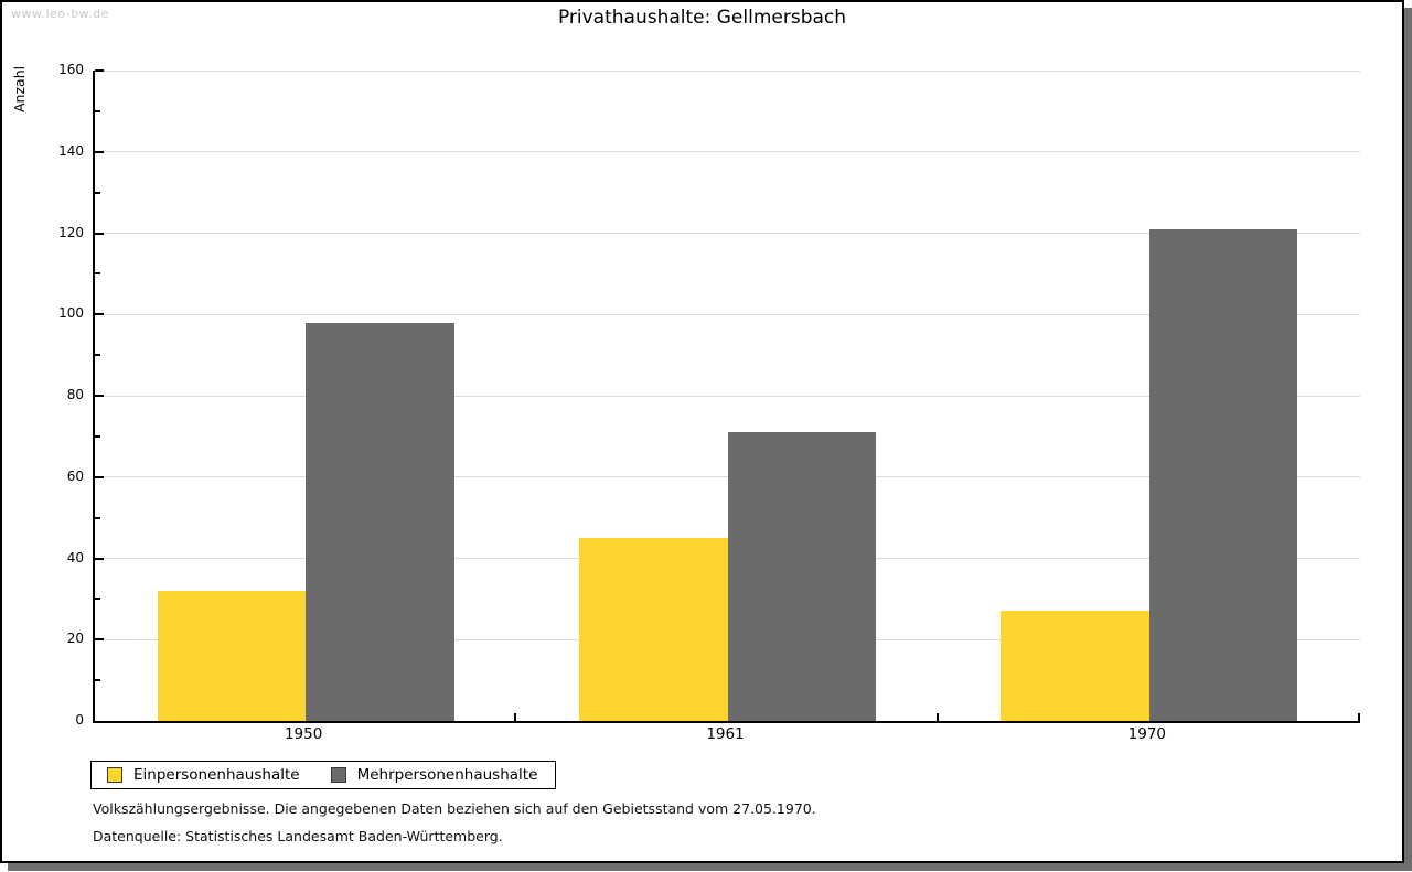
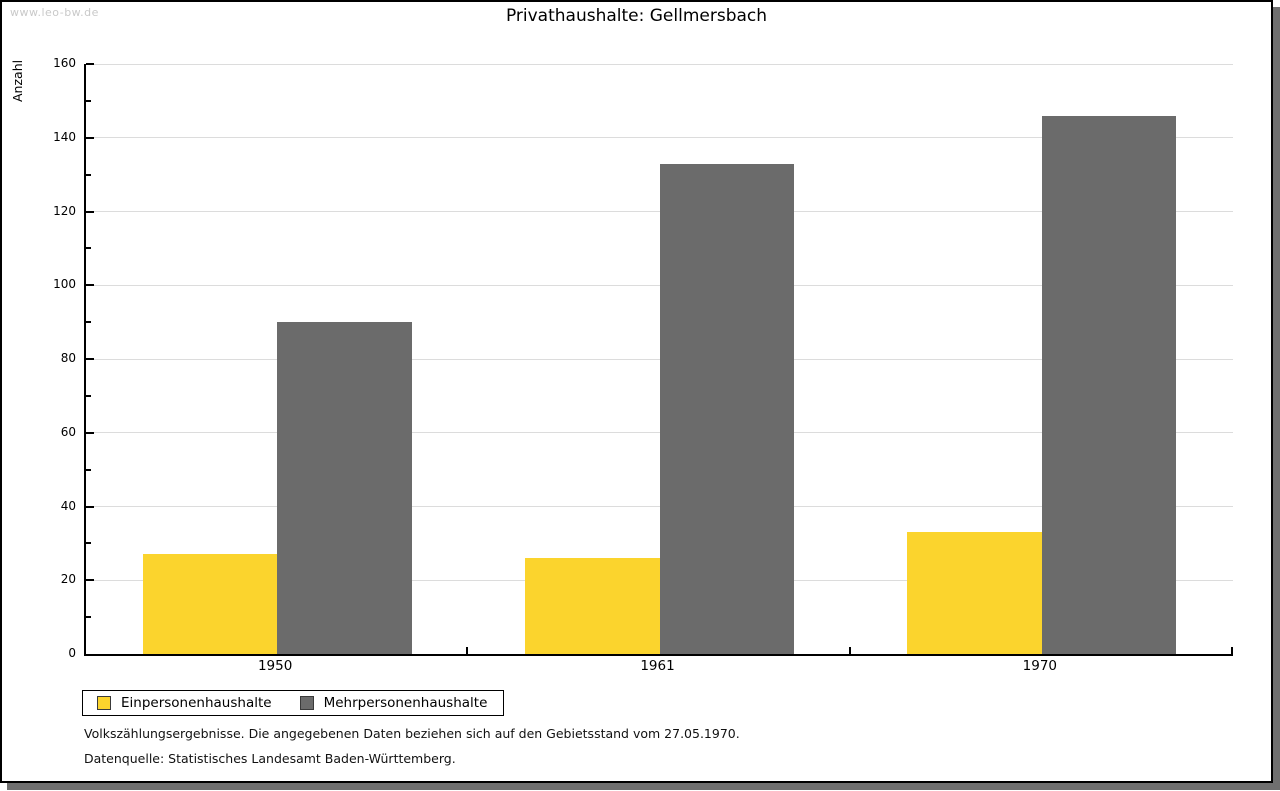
Einpersonenhaushalte/1950: 32 -> 27
Mehrpersonenhaushalte/1950: 98 -> 90
Einpersonenhaushalte/1961: 45 -> 26
Mehrpersonenhaushalte/1961: 71 -> 133
Einpersonenhaushalte/1970: 27 -> 33
Mehrpersonenhaushalte/1970: 121 -> 146
